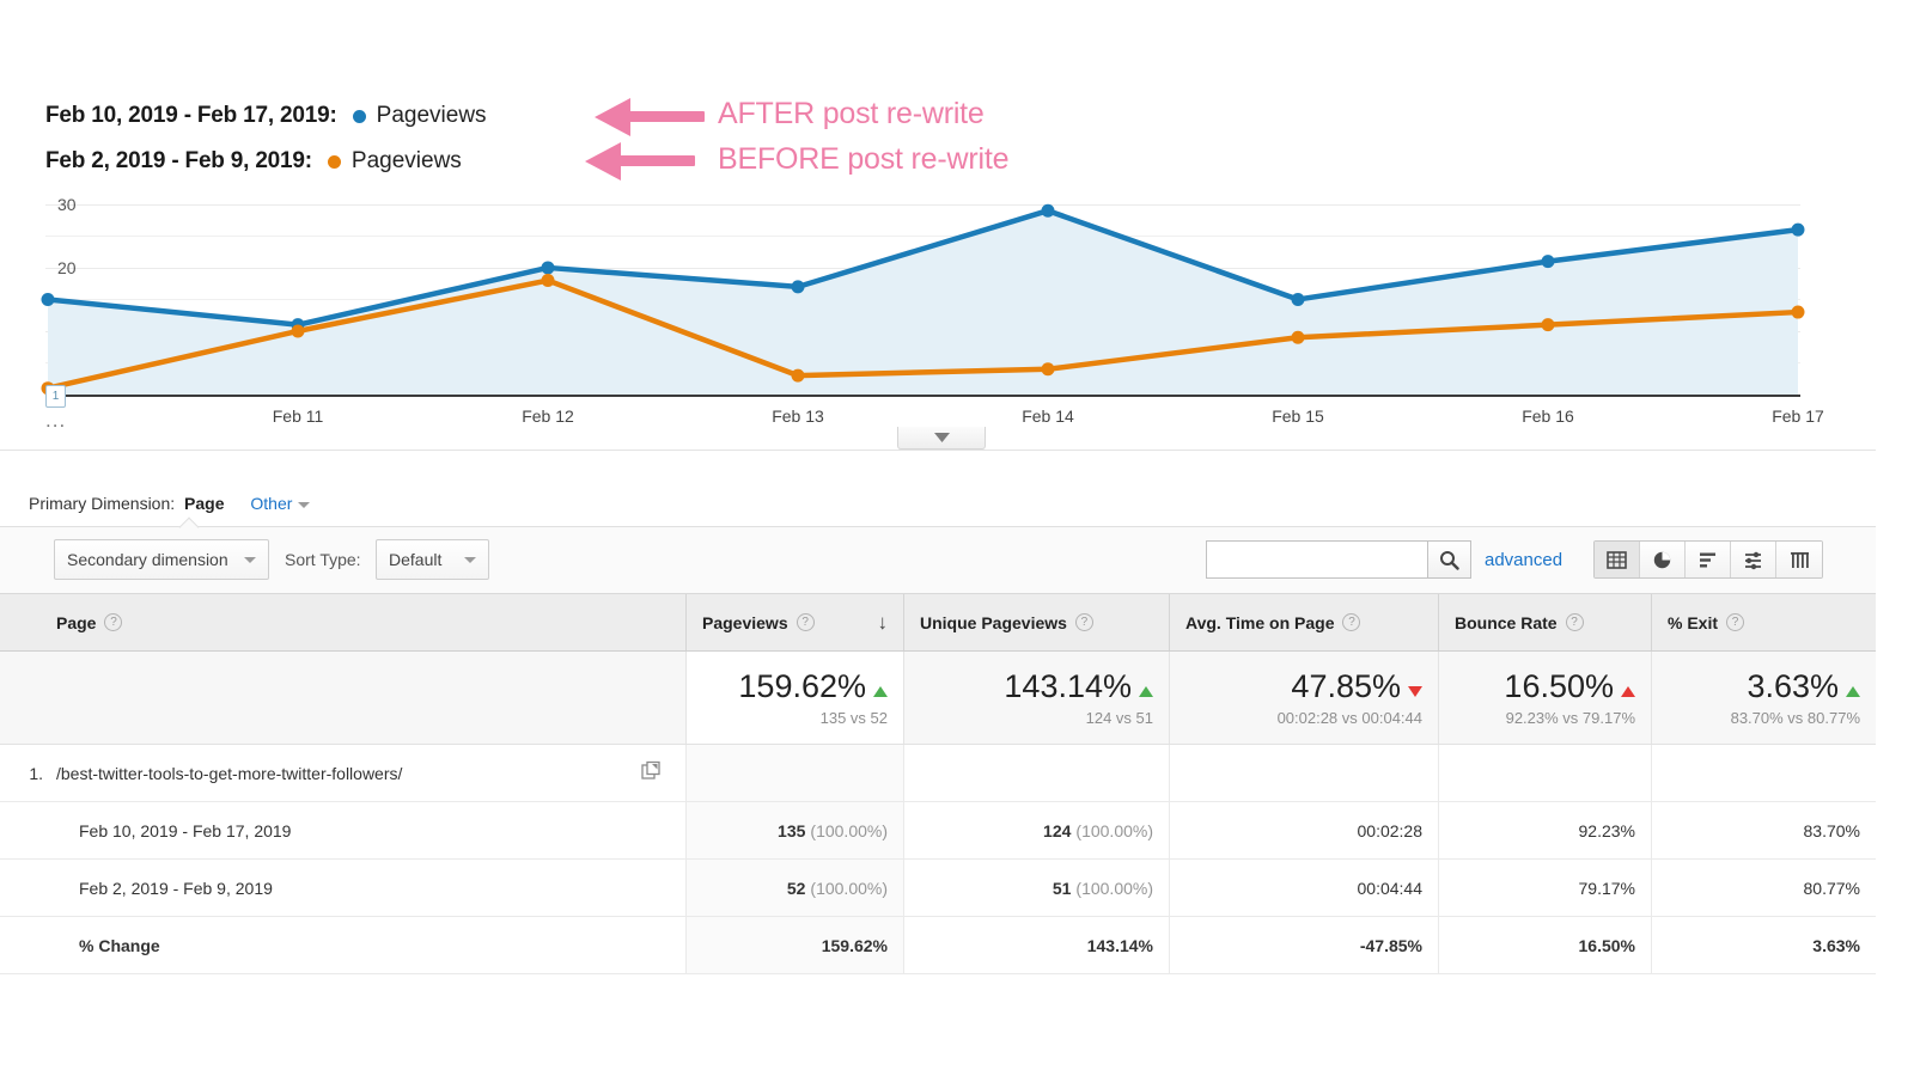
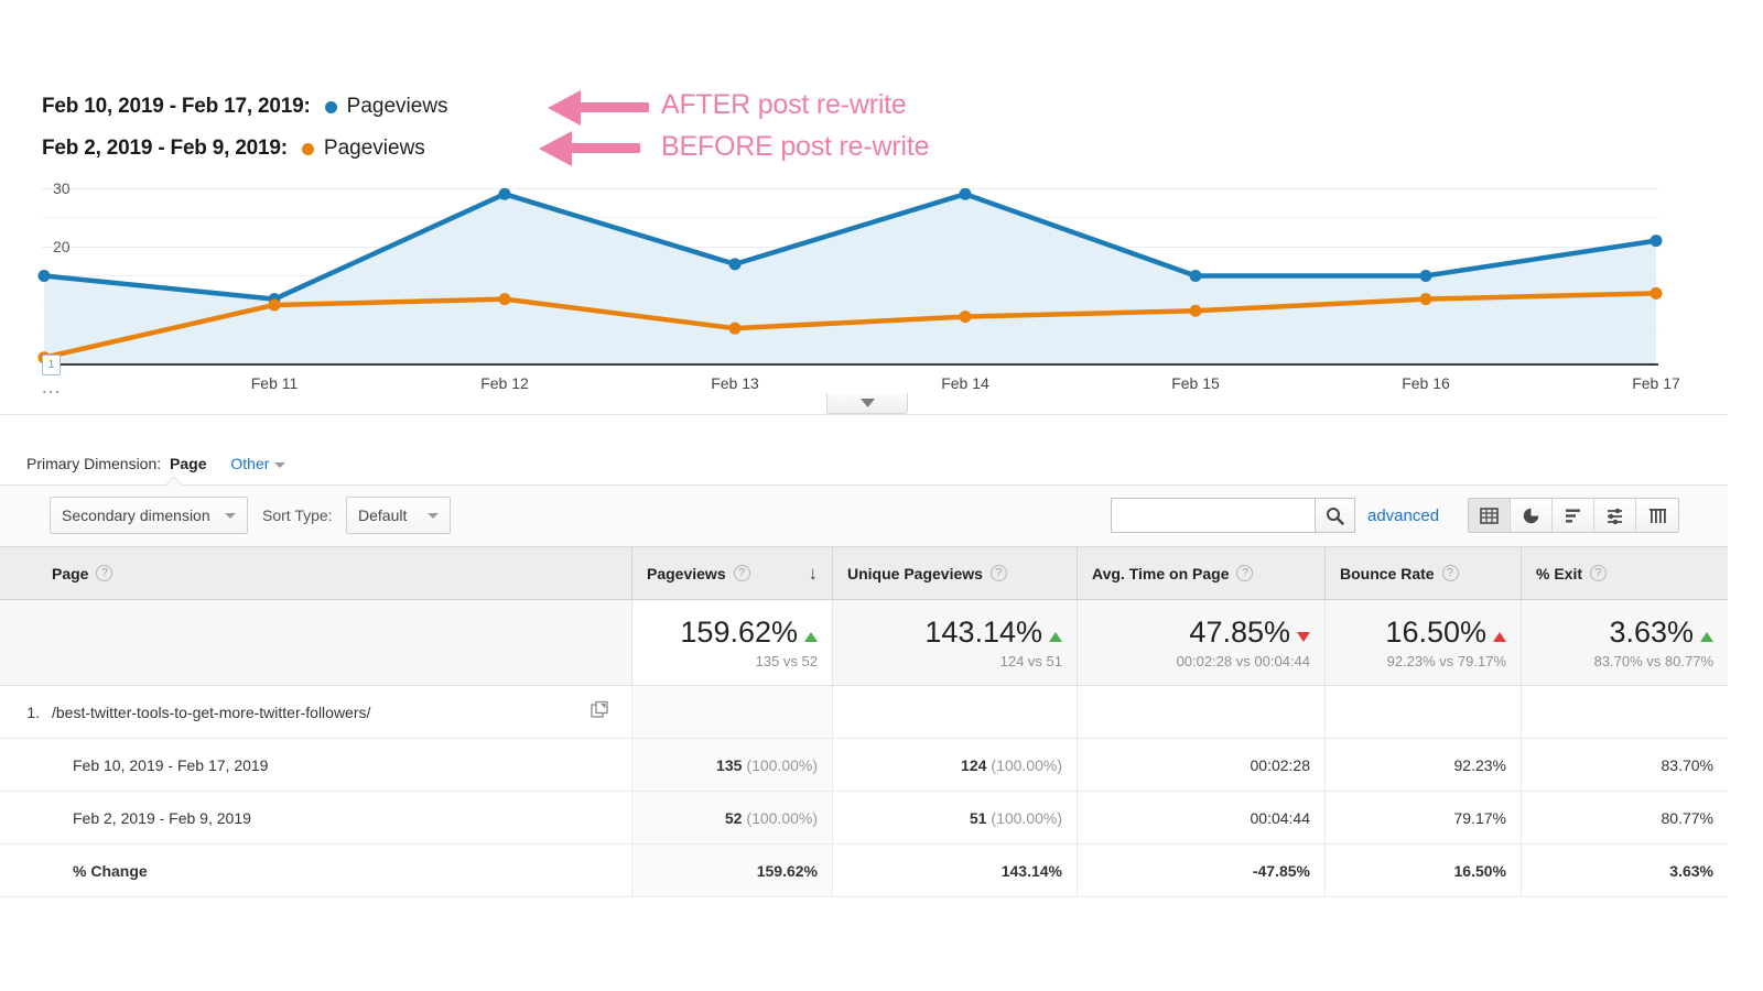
Feb 10, 2019 - Feb 17, 2019: Pageviews/Feb 12: 20 -> 29
Feb 2, 2019 - Feb 9, 2019: Pageviews/Feb 12: 18 -> 11
Feb 2, 2019 - Feb 9, 2019: Pageviews/Feb 13: 3 -> 6
Feb 2, 2019 - Feb 9, 2019: Pageviews/Feb 14: 4 -> 8
Feb 10, 2019 - Feb 17, 2019: Pageviews/Feb 16: 21 -> 15
Feb 10, 2019 - Feb 17, 2019: Pageviews/Feb 17: 26 -> 21
Feb 2, 2019 - Feb 9, 2019: Pageviews/Feb 17: 13 -> 12
